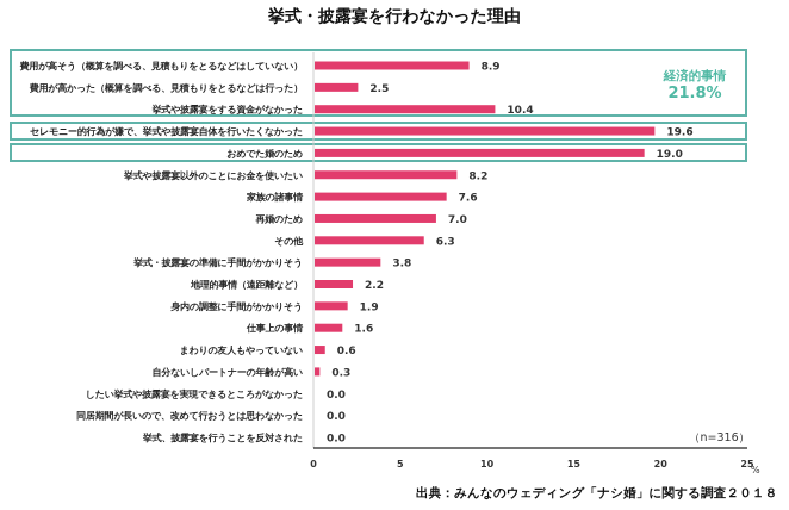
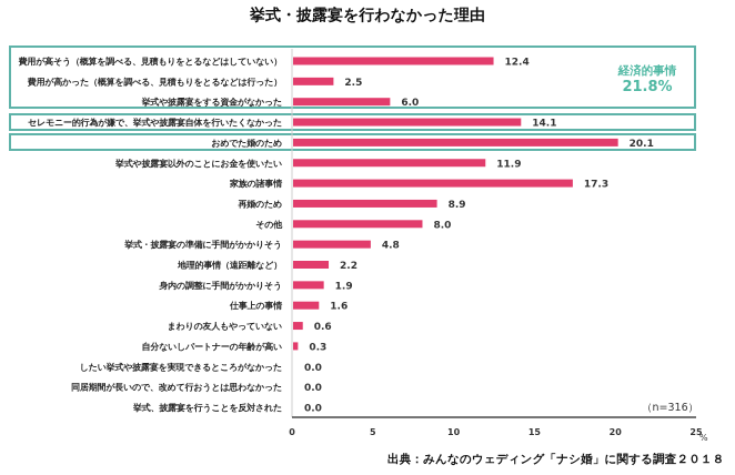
費用が高そう（概算を調べる、見積もりをとるなどはしていない）: 8.9 -> 12.4
挙式や披露宴をする資金がなかった: 10.4 -> 6.0
セレモニー的行為が嫌で、挙式や披露宴自体を行いたくなかった: 19.6 -> 14.1
おめでた婚のため: 19.0 -> 20.1
挙式や披露宴以外のことにお金を使いたい: 8.2 -> 11.9
家族の諸事情: 7.6 -> 17.3
再婚のため: 7.0 -> 8.9
その他: 6.3 -> 8.0
挙式・披露宴の準備に手間がかかりそう: 3.8 -> 4.8
